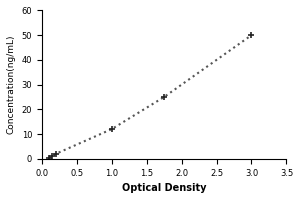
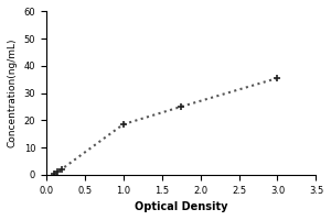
1.0: 12.0 -> 18.5
3.0: 50.0 -> 35.5
